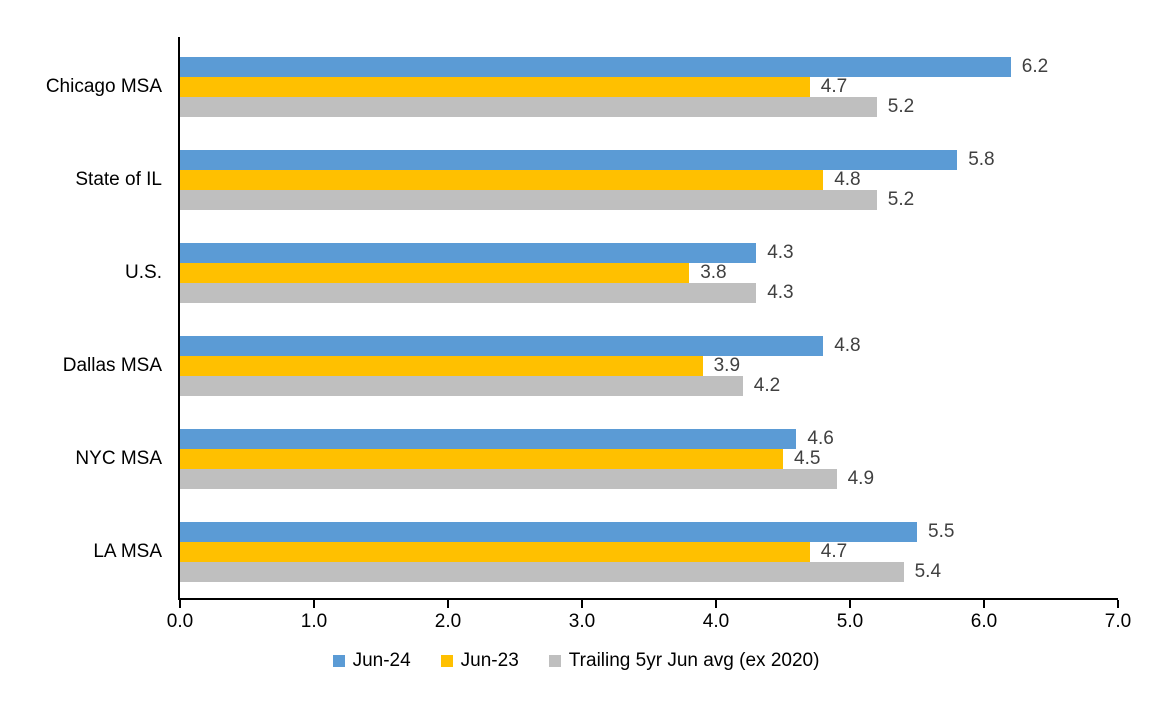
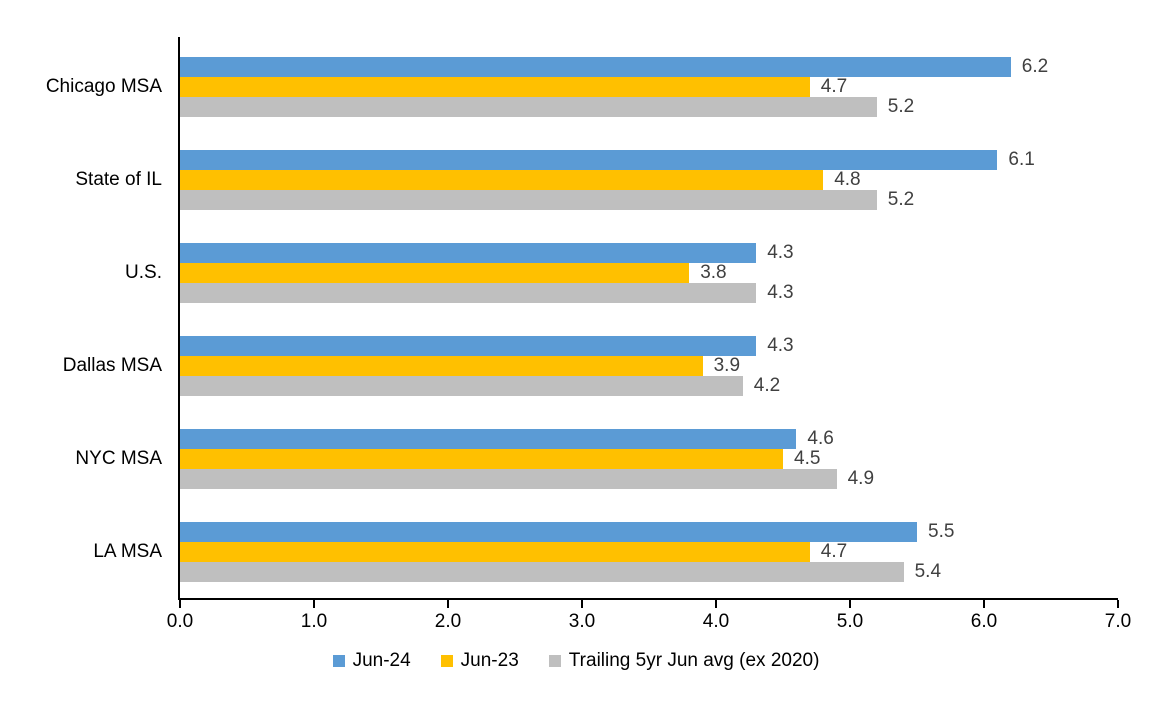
Jun-24/State of IL: 5.8 -> 6.1
Jun-24/Dallas MSA: 4.8 -> 4.3
